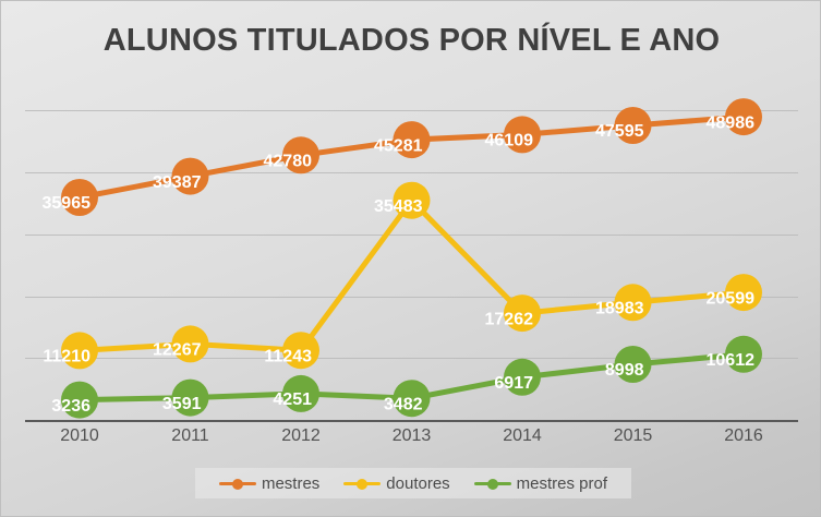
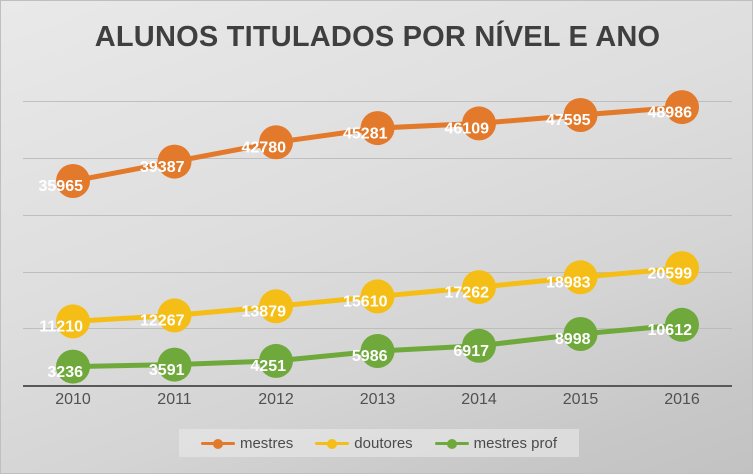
doutores/2012: 11243 -> 13879
doutores/2013: 35483 -> 15610
mestres prof/2013: 3482 -> 5986
